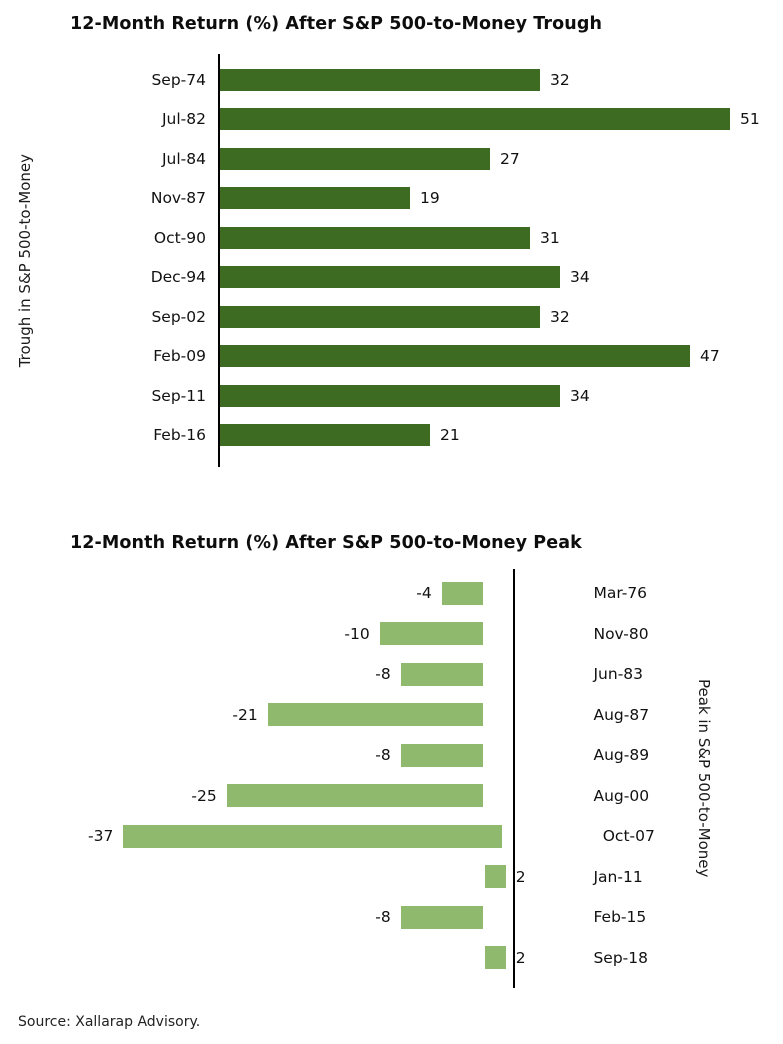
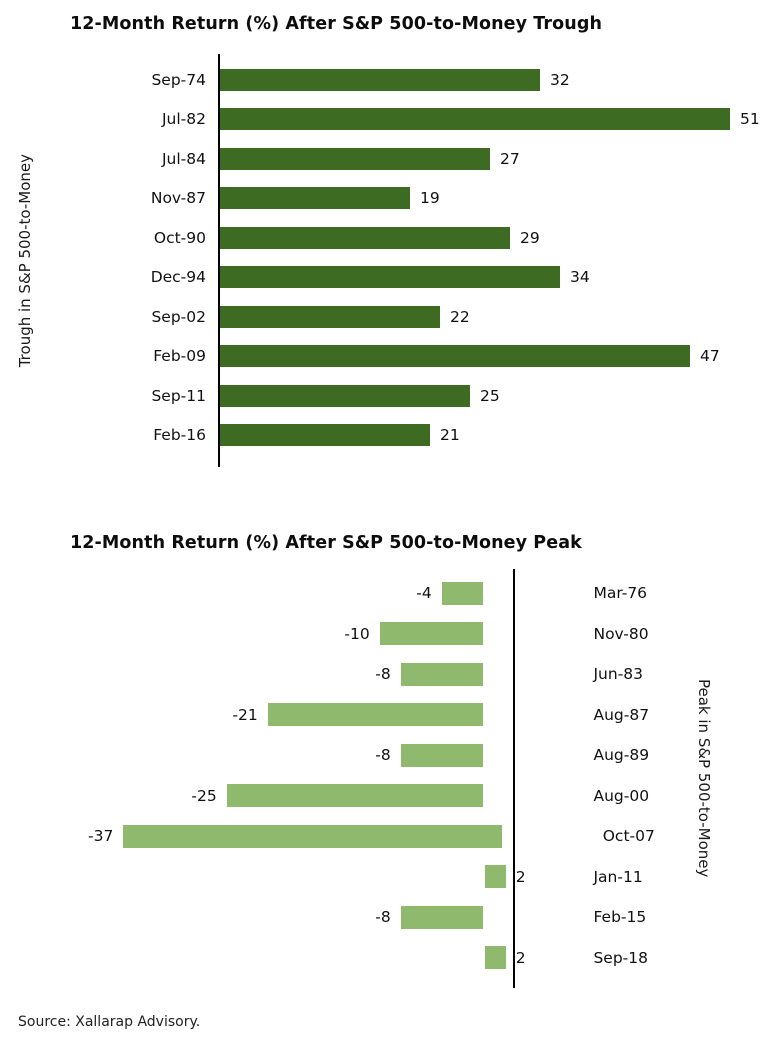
12-Month Return (%) After S&P 500-to-Money Trough/Oct-90: 31 -> 29
12-Month Return (%) After S&P 500-to-Money Trough/Sep-02: 32 -> 22
12-Month Return (%) After S&P 500-to-Money Trough/Sep-11: 34 -> 25
